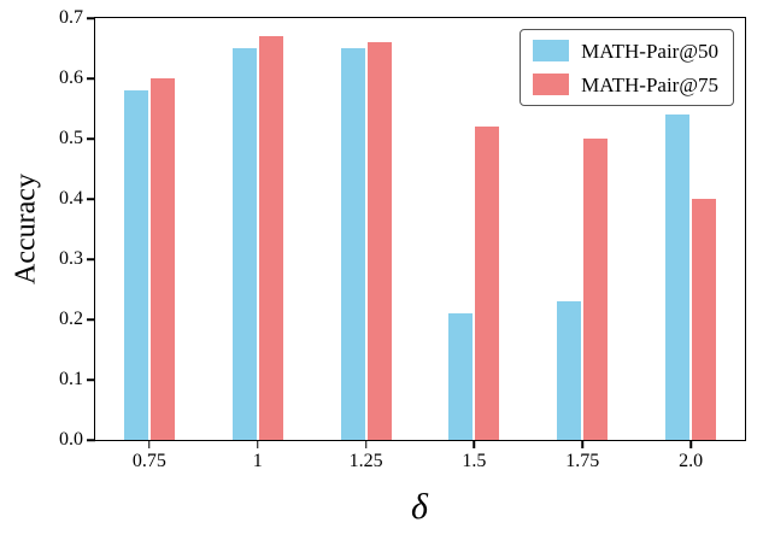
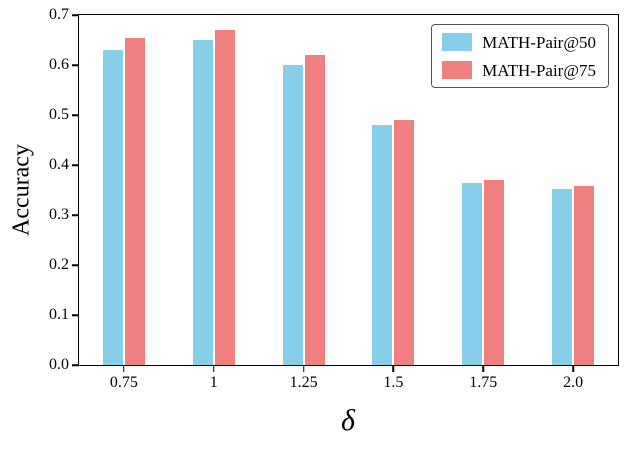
MATH-Pair@50/0.75: 0.58 -> 0.63
MATH-Pair@75/0.75: 0.60 -> 0.66
MATH-Pair@50/1.25: 0.65 -> 0.60
MATH-Pair@75/1.25: 0.66 -> 0.62
MATH-Pair@50/1.5: 0.21 -> 0.48
MATH-Pair@75/1.5: 0.52 -> 0.49
MATH-Pair@50/1.75: 0.23 -> 0.36
MATH-Pair@75/1.75: 0.50 -> 0.37
MATH-Pair@50/2.0: 0.54 -> 0.35
MATH-Pair@75/2.0: 0.40 -> 0.36
